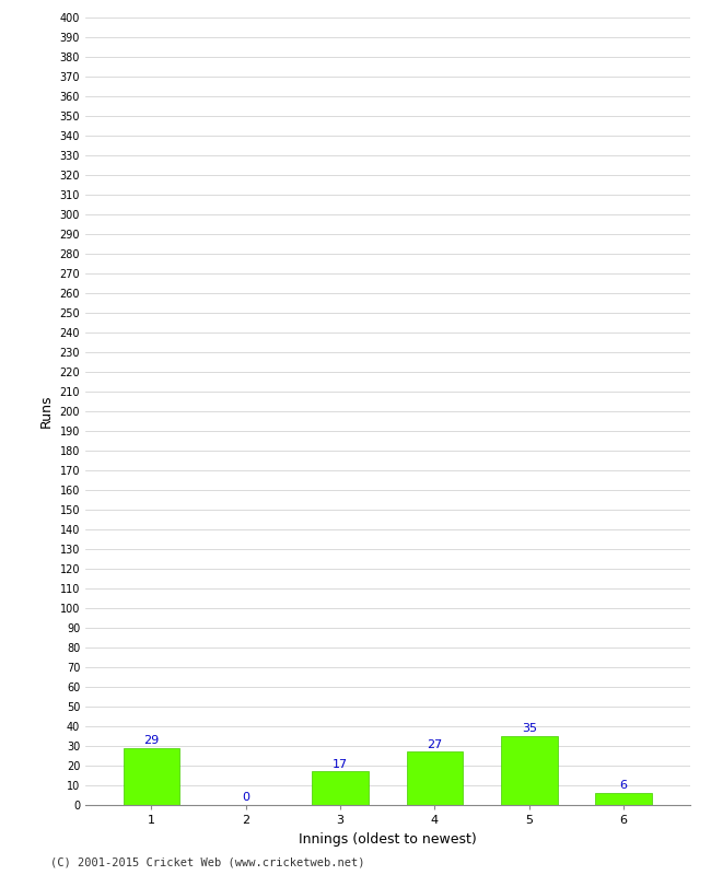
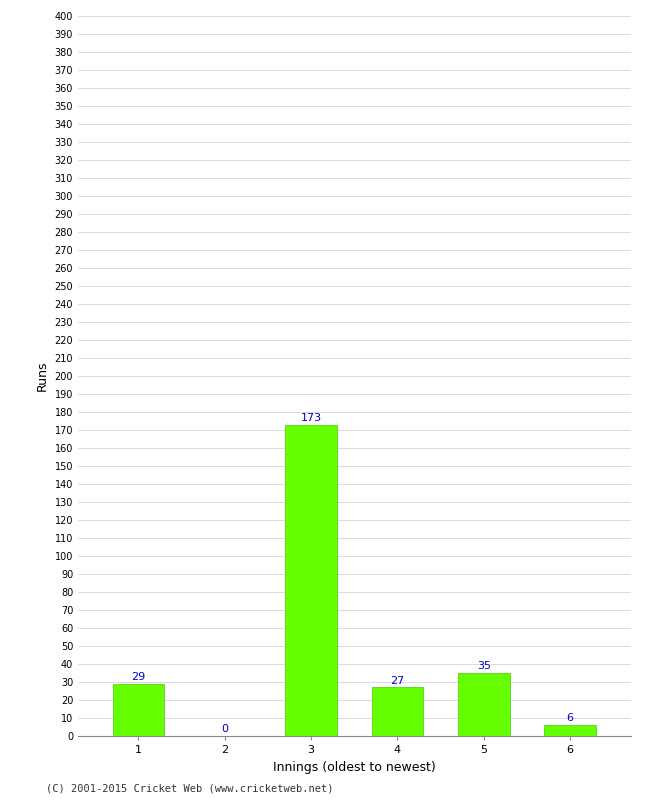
3: 17 -> 173
